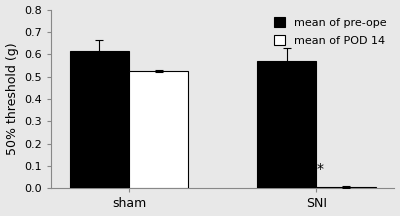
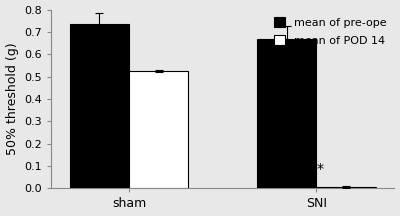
mean of pre-ope/sham: 0.615 -> 0.735
mean of pre-ope/SNI: 0.572 -> 0.670
